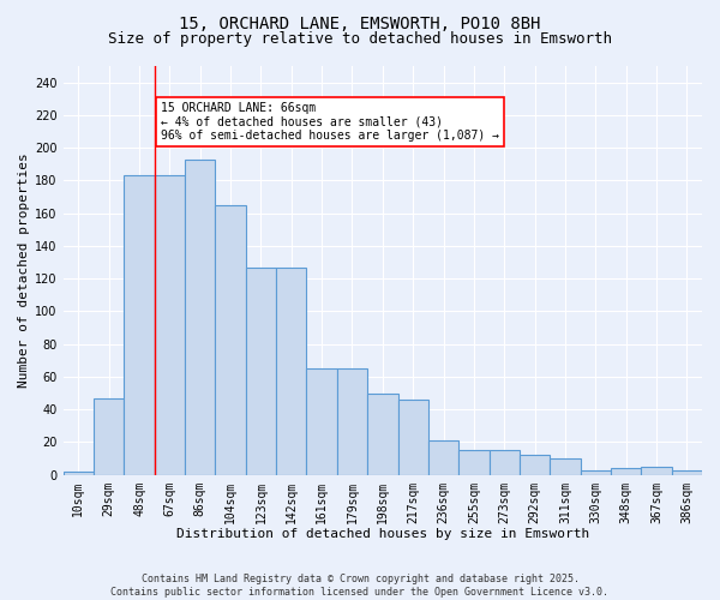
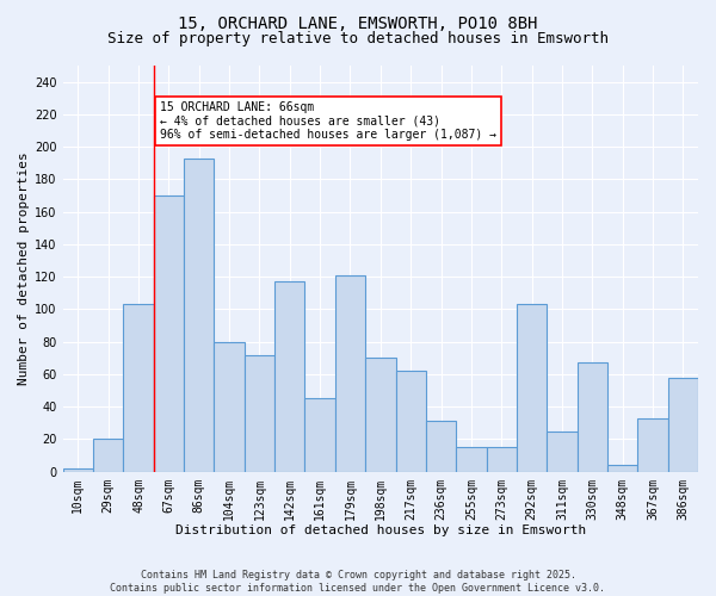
29sqm: 47 -> 20
48sqm: 183 -> 103
67sqm: 183 -> 170
104sqm: 165 -> 80
123sqm: 127 -> 72
142sqm: 127 -> 117
161sqm: 65 -> 45
179sqm: 65 -> 121
198sqm: 50 -> 70
217sqm: 46 -> 62
236sqm: 21 -> 31
292sqm: 12 -> 103
311sqm: 10 -> 25
330sqm: 3 -> 67
367sqm: 5 -> 33
386sqm: 3 -> 58
